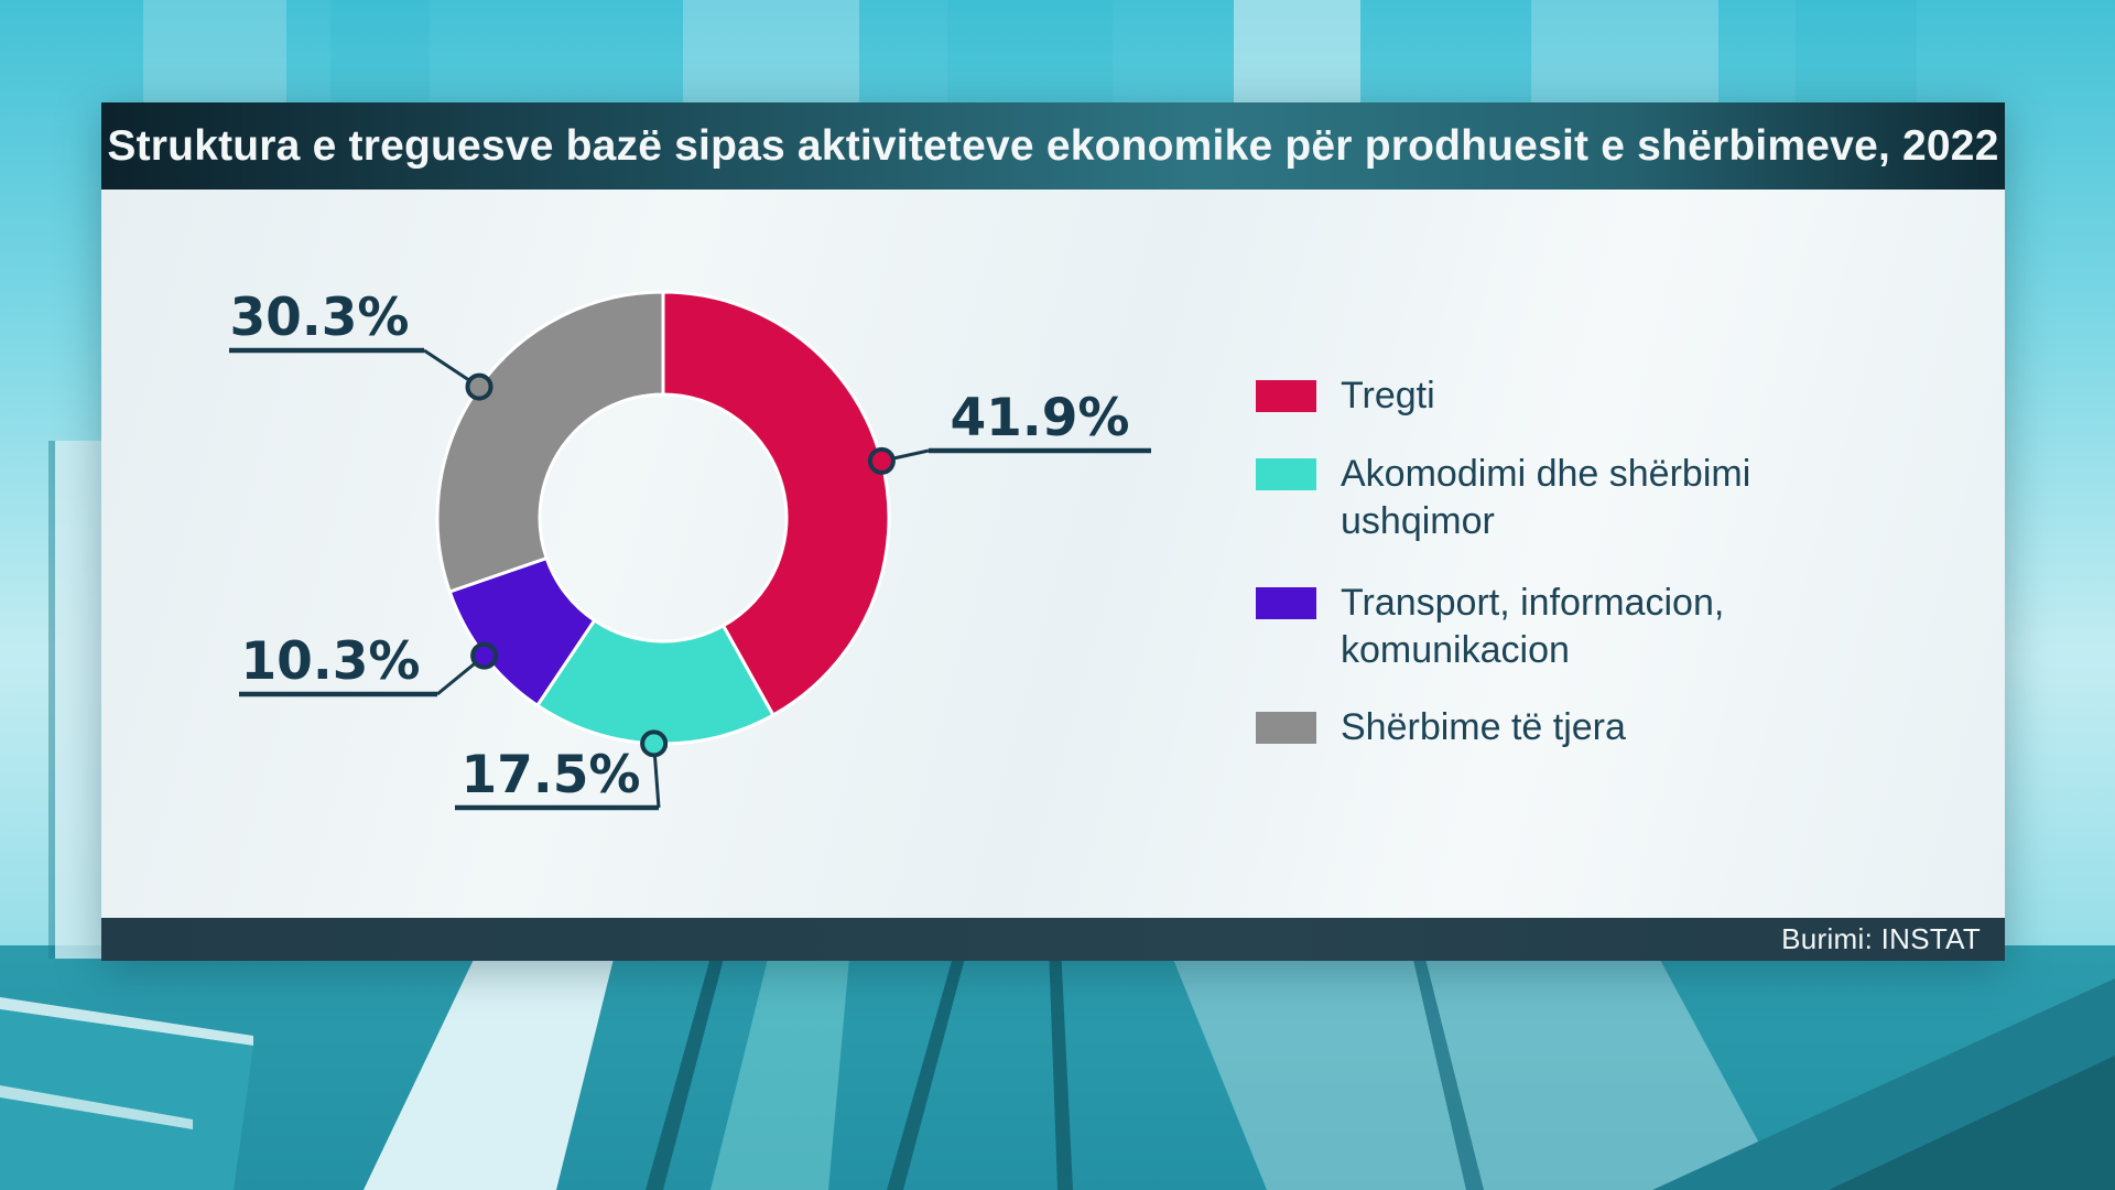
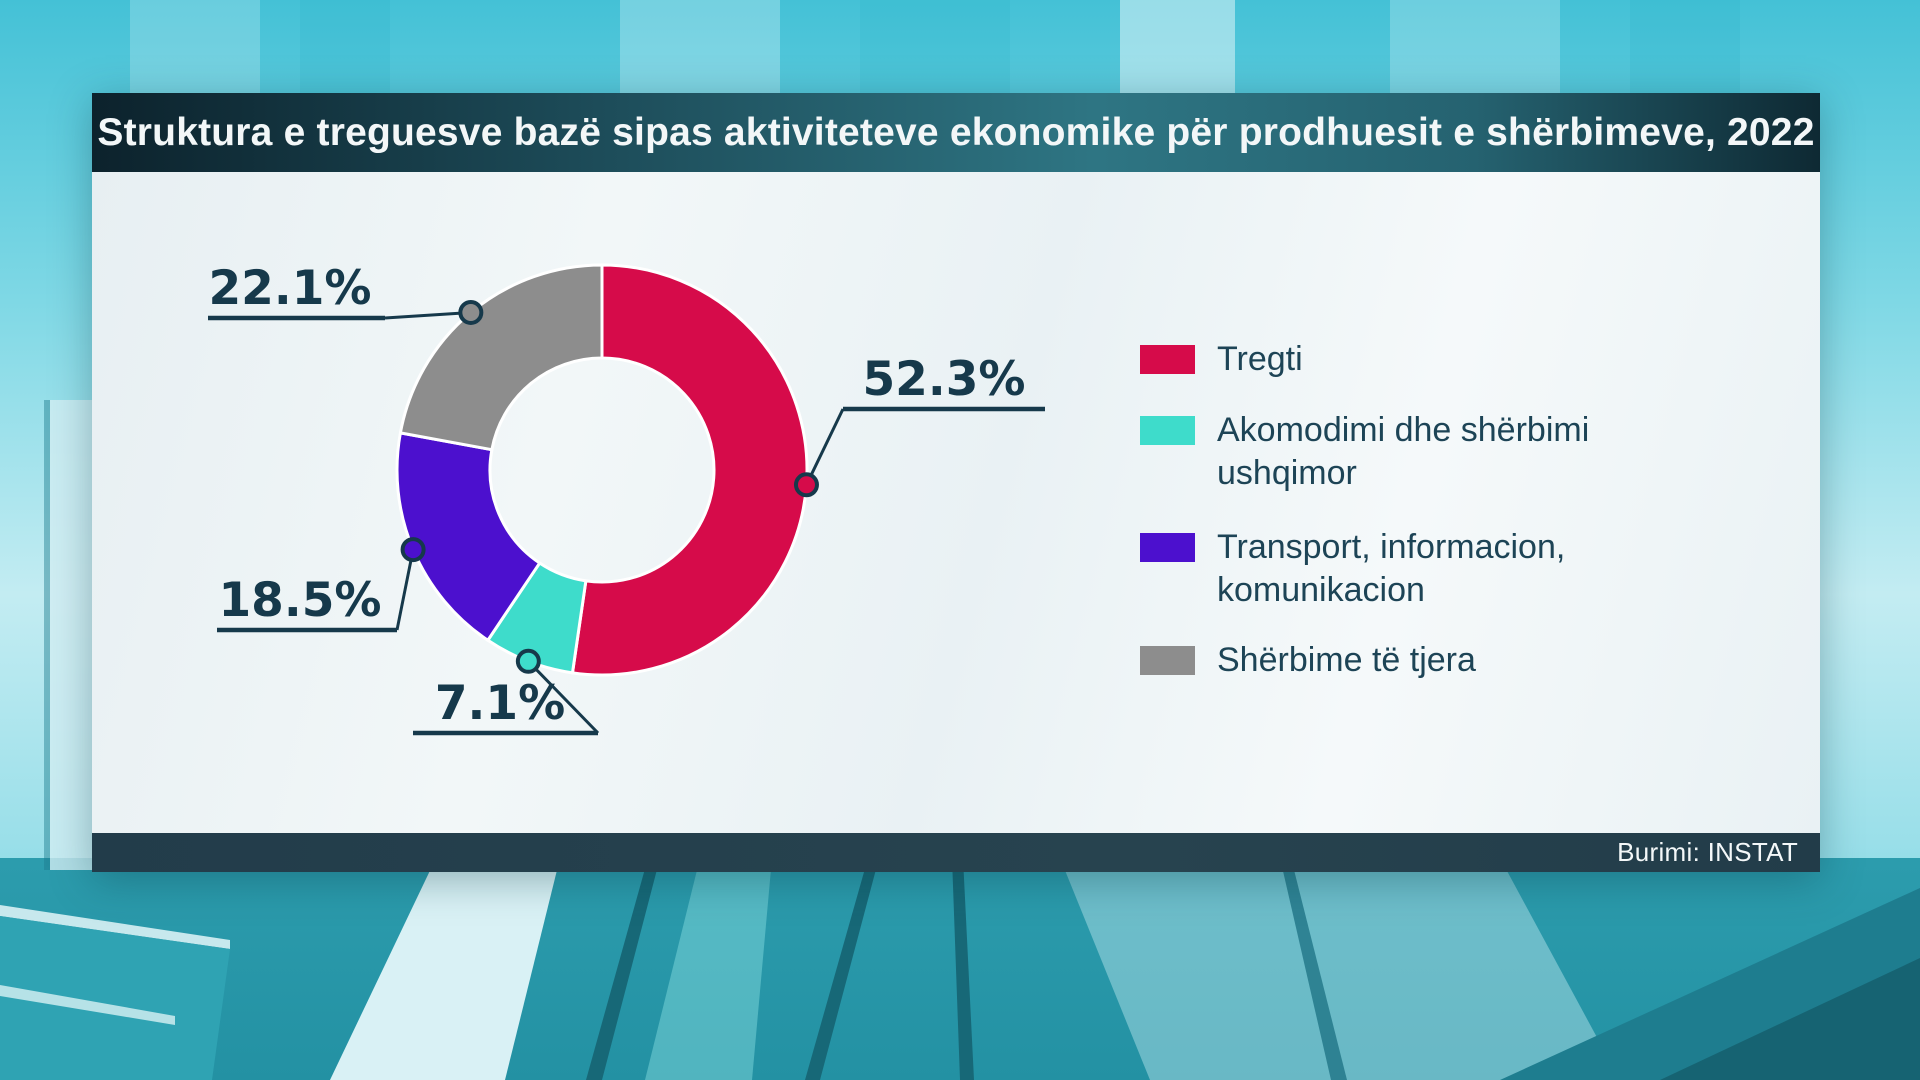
Tregti: 41.9% -> 52.3%
Akomodimi dhe shërbimi ushqimor: 17.5% -> 7.1%
Transport, informacion, komunikacion: 10.3% -> 18.5%
Shërbime të tjera: 30.3% -> 22.1%
